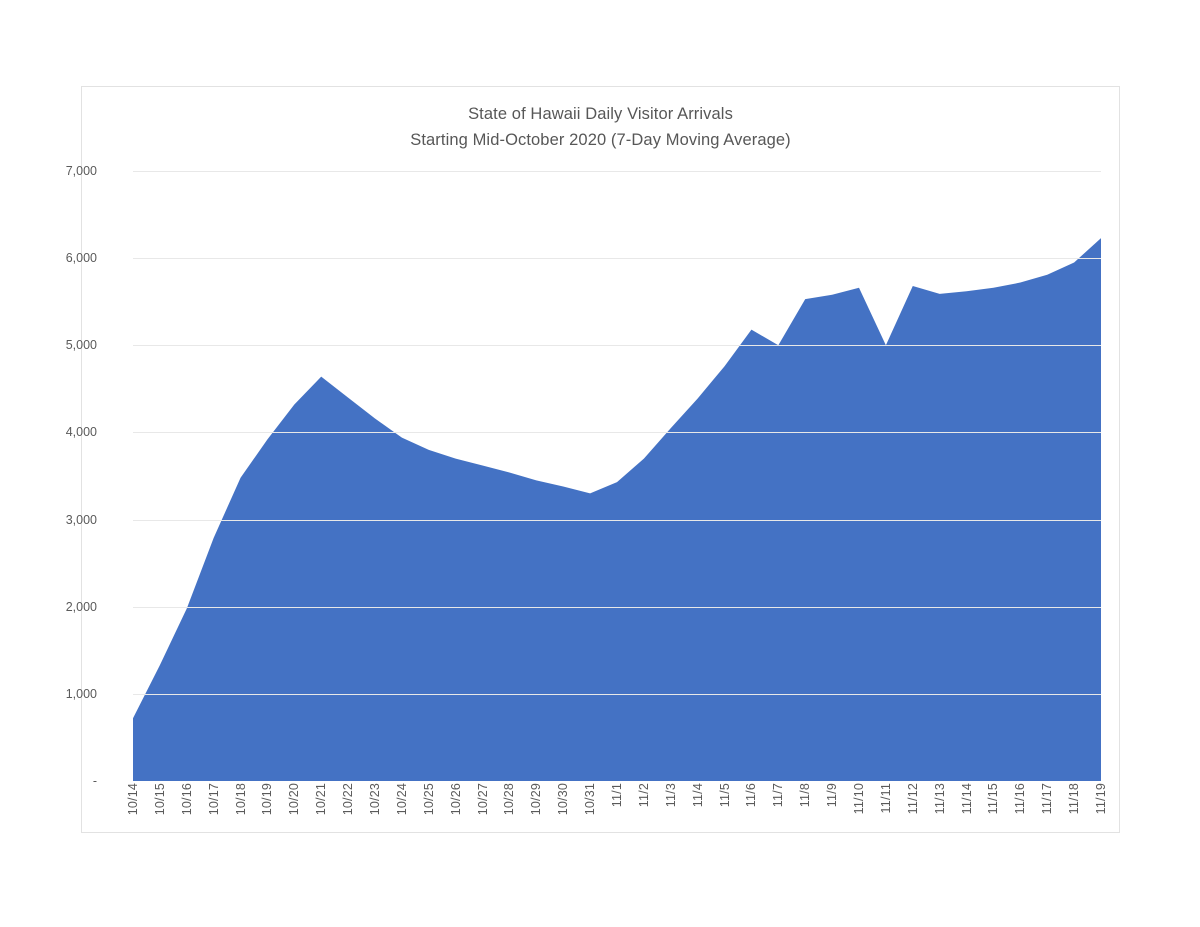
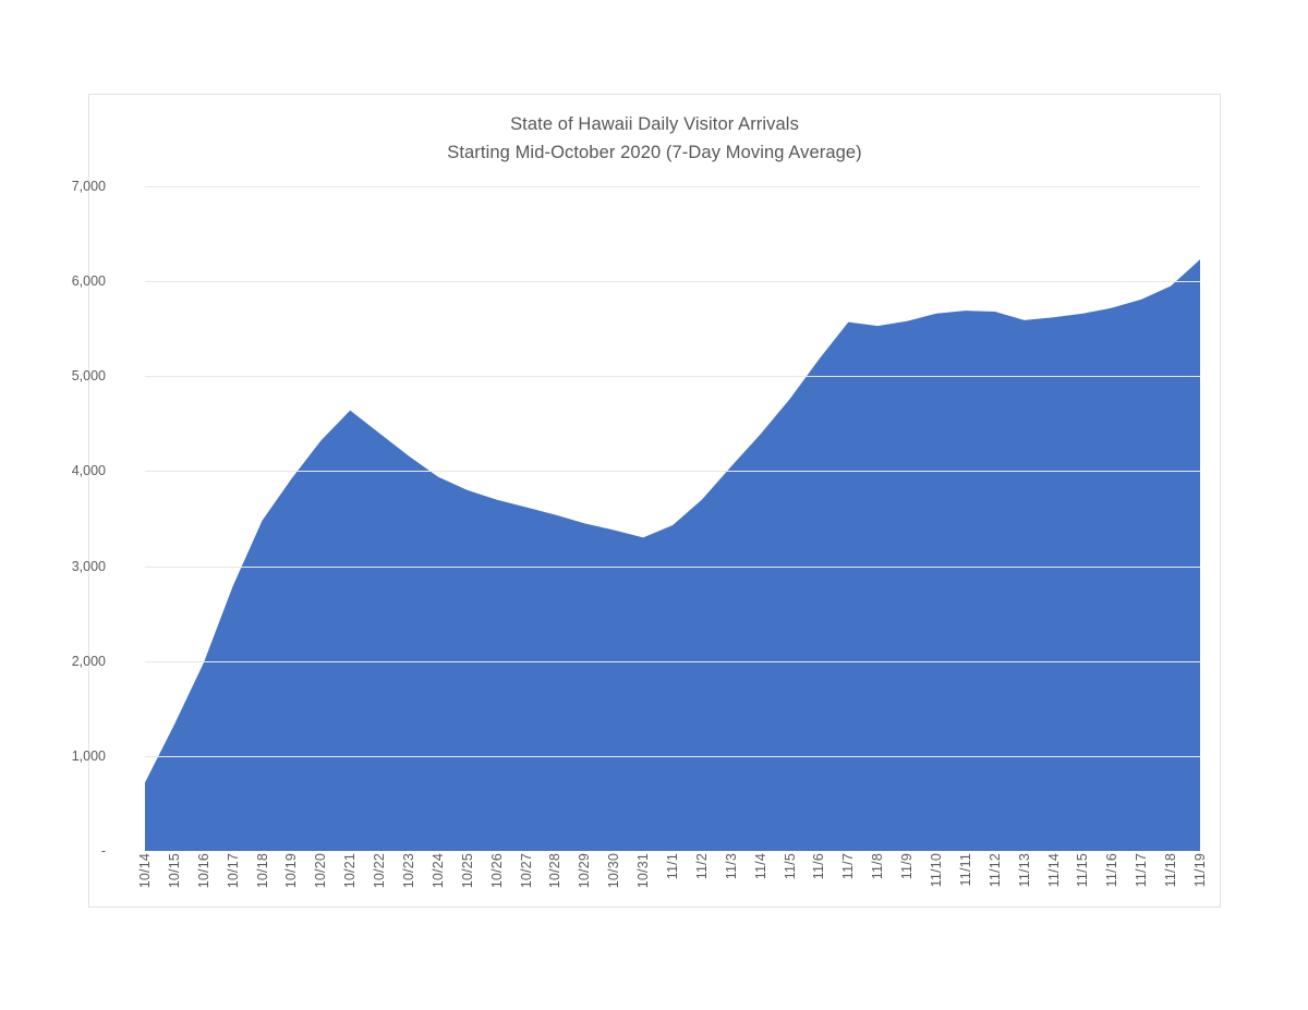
11/7: 5000 -> 5600
11/11: 5000 -> 5700
